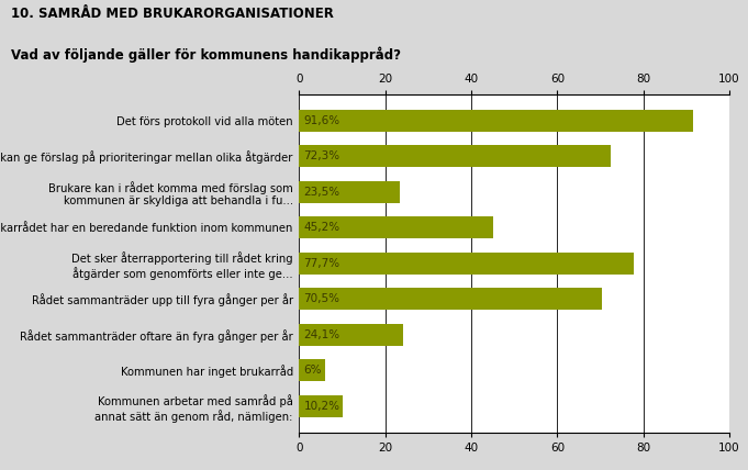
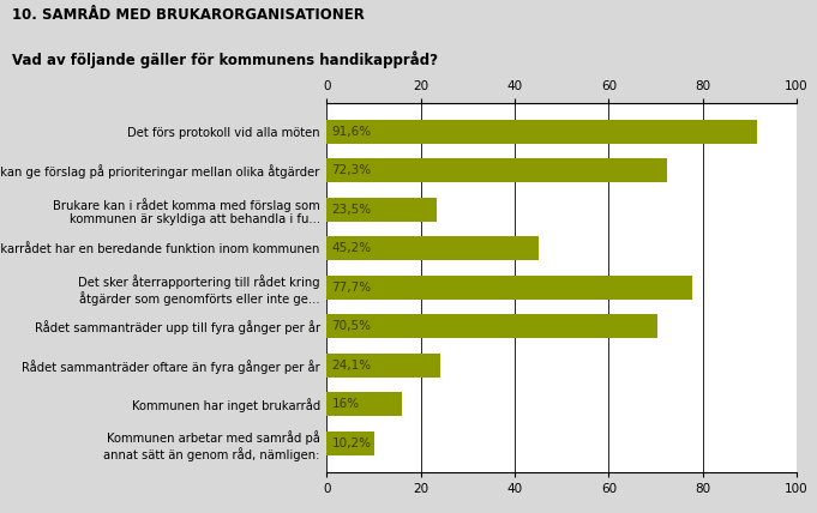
Kommunen har inget brukarråd: 6% -> 16%
